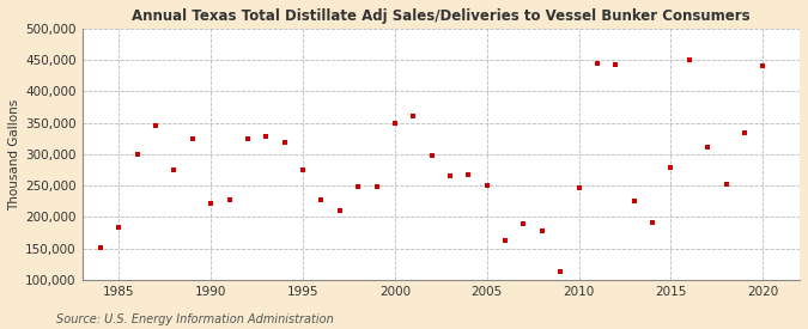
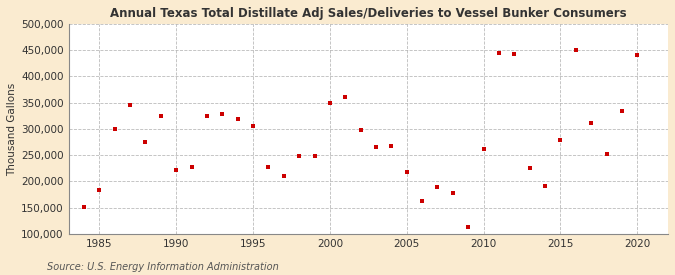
1995: 275,000 -> 306,000
2005: 250,000 -> 218,000
2010: 247,000 -> 262,000
